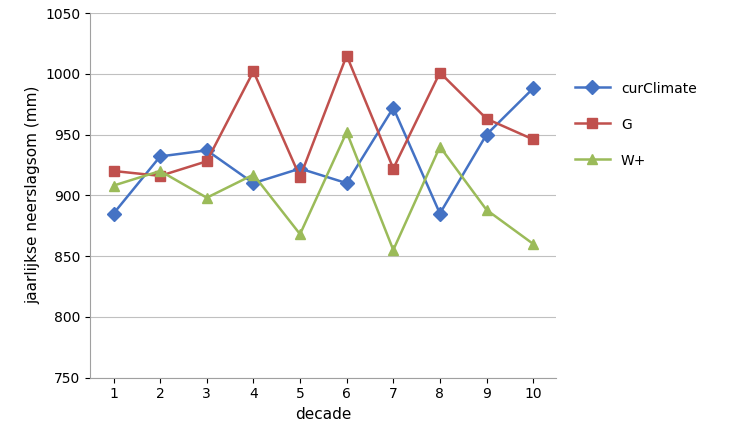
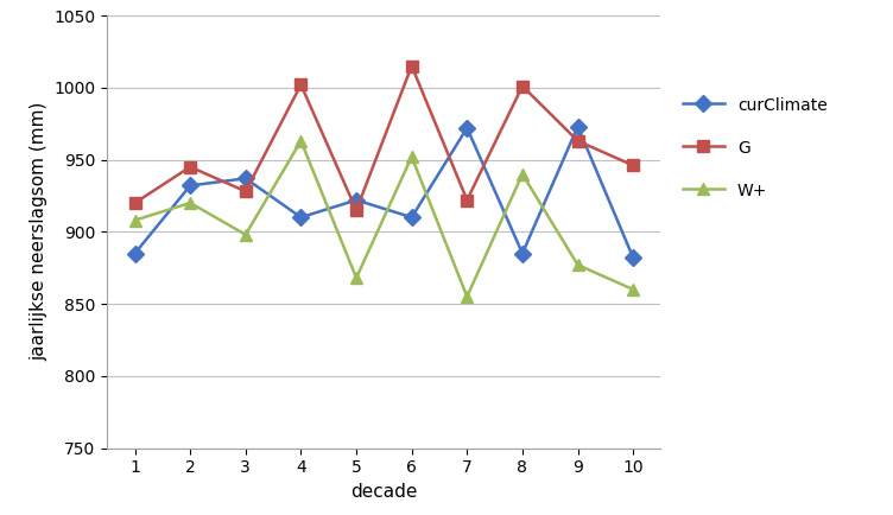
G/2: 916 -> 945
W+/4: 917 -> 963
curClimate/9: 950 -> 973
W+/9: 888 -> 877
curClimate/10: 988 -> 882
